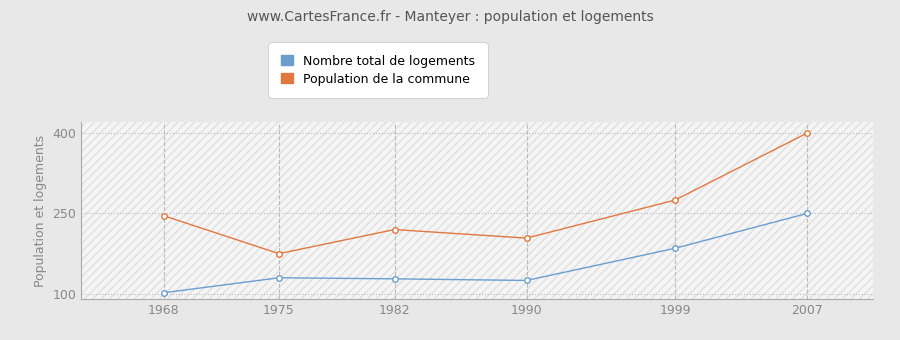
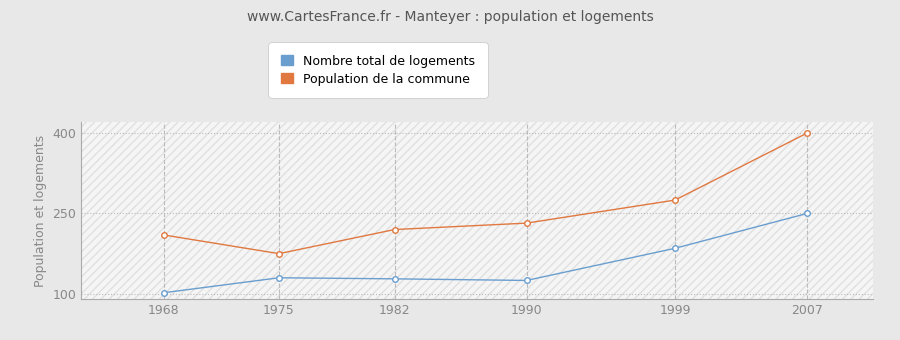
Population de la commune/1968: 246 -> 210
Population de la commune/1990: 204 -> 232
